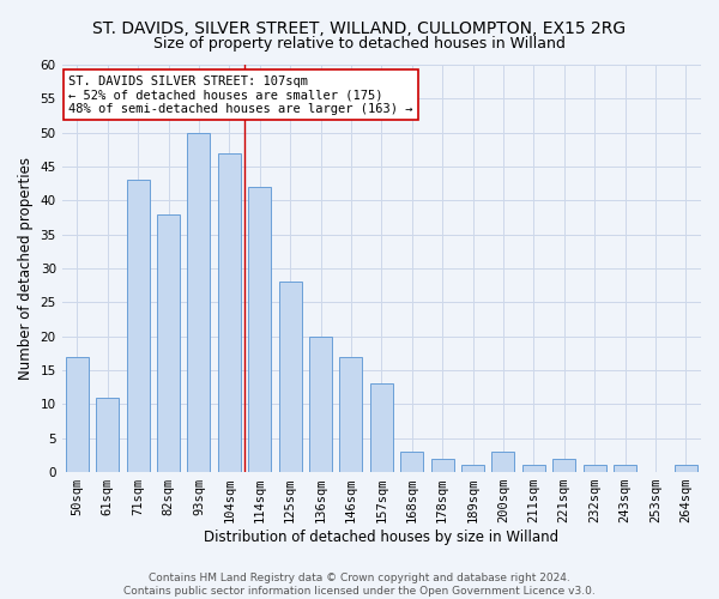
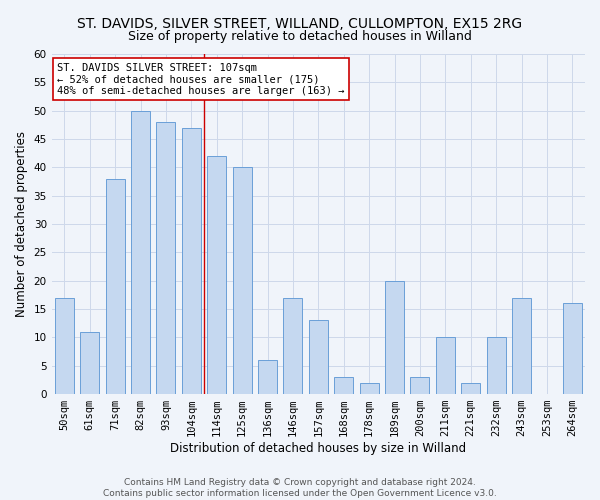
71sqm: 43 -> 38
82sqm: 38 -> 50
93sqm: 50 -> 48
125sqm: 28 -> 40
136sqm: 20 -> 6
189sqm: 1 -> 20
211sqm: 1 -> 10
232sqm: 1 -> 10
243sqm: 1 -> 17
264sqm: 1 -> 16
